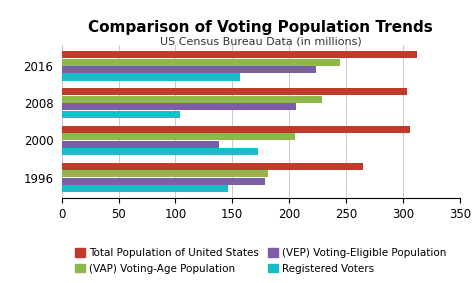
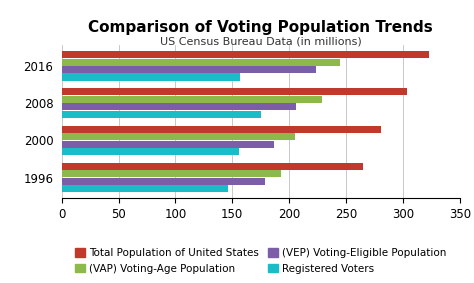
Total Population of United States/2016: 312 -> 323
Registered Voters/2008: 104 -> 175
Total Population of United States/2000: 306 -> 281
(VEP) Voting-Eligible Population/2000: 138 -> 187
Registered Voters/2000: 173 -> 156
(VAP) Voting-Age Population/1996: 181 -> 193
